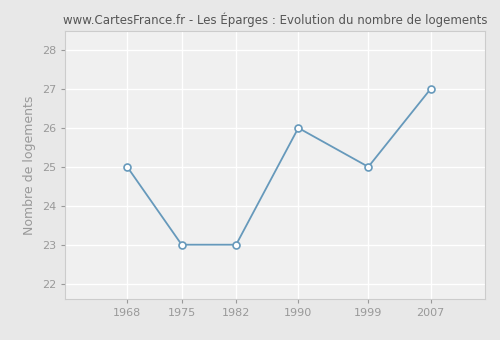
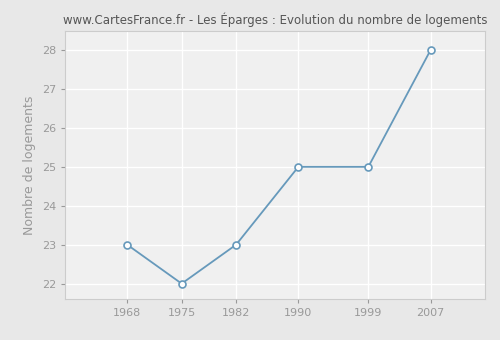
1968: 25 -> 23
1975: 23 -> 22
1990: 26 -> 25
2007: 27 -> 28
